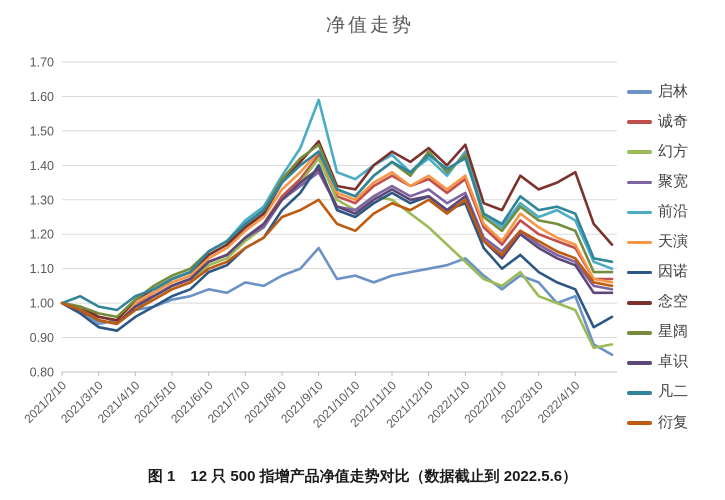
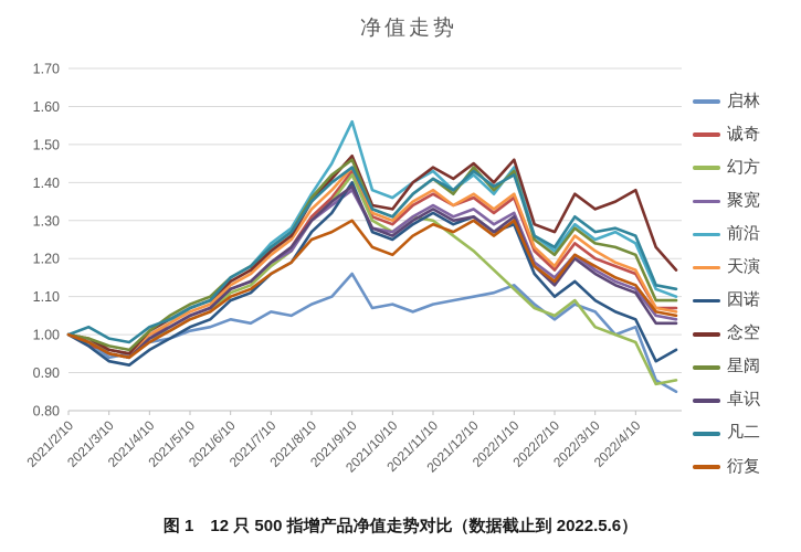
前沿/2021/9/10: 1.59 -> 1.56
